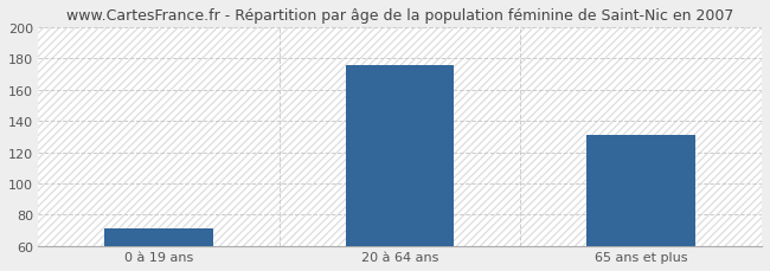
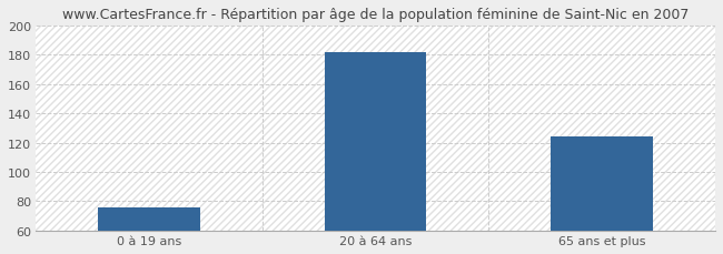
0 à 19 ans: 71 -> 76
20 à 64 ans: 176 -> 182
65 ans et plus: 131 -> 124
